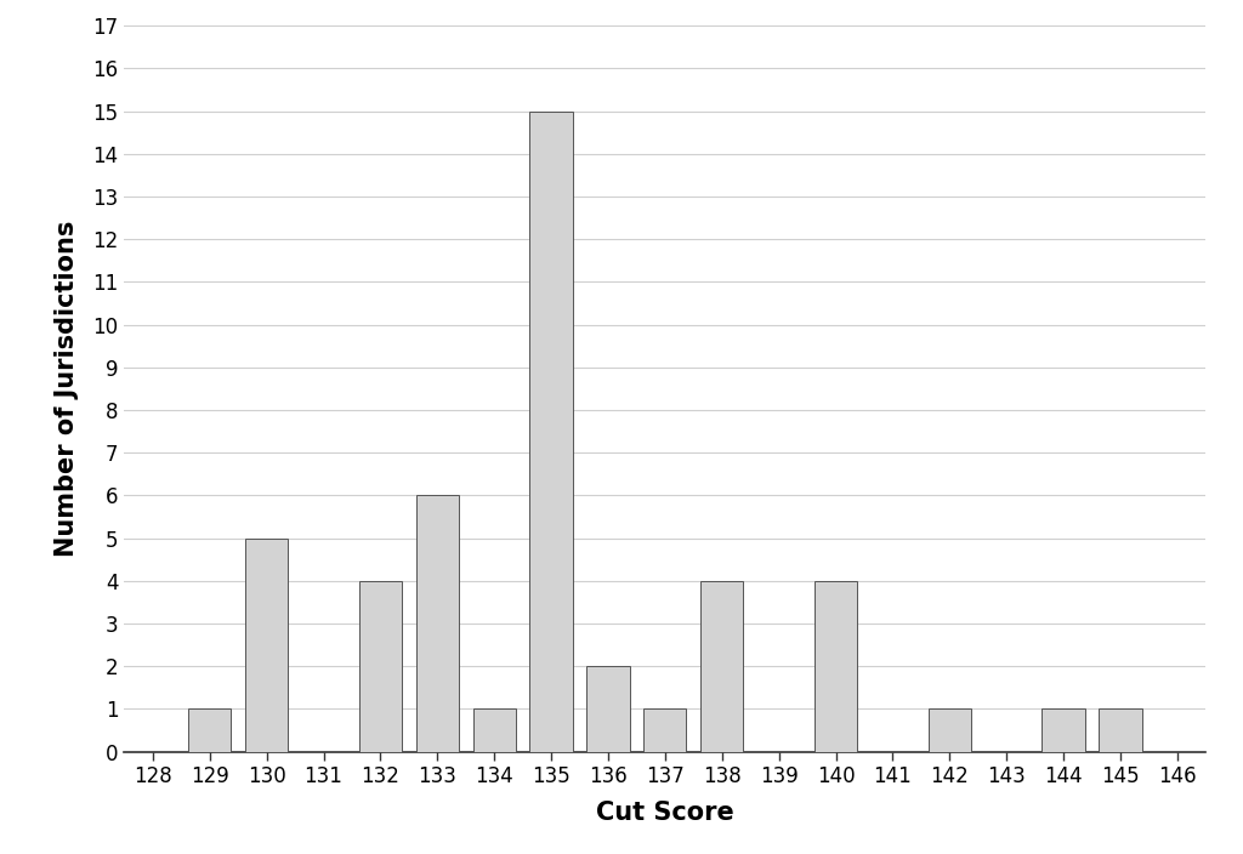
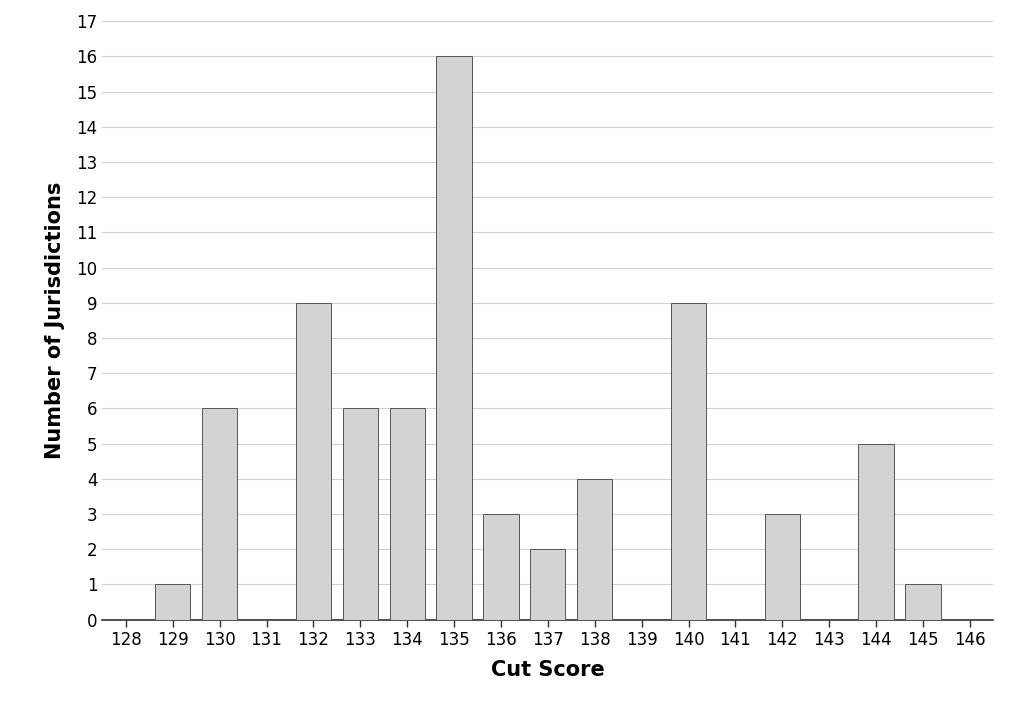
130: 5 -> 6
132: 4 -> 9
134: 1 -> 6
135: 15 -> 16
136: 2 -> 3
137: 1 -> 2
140: 4 -> 9
142: 1 -> 3
144: 1 -> 5
